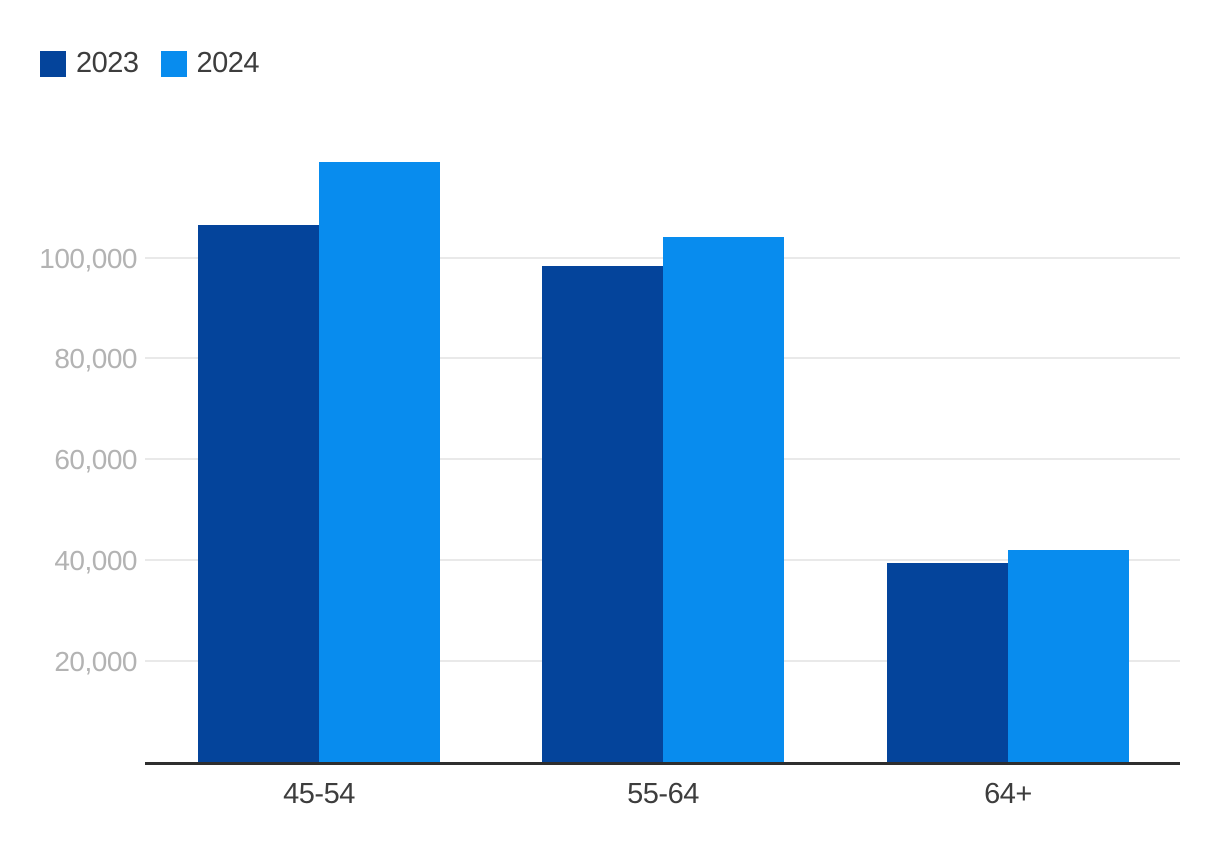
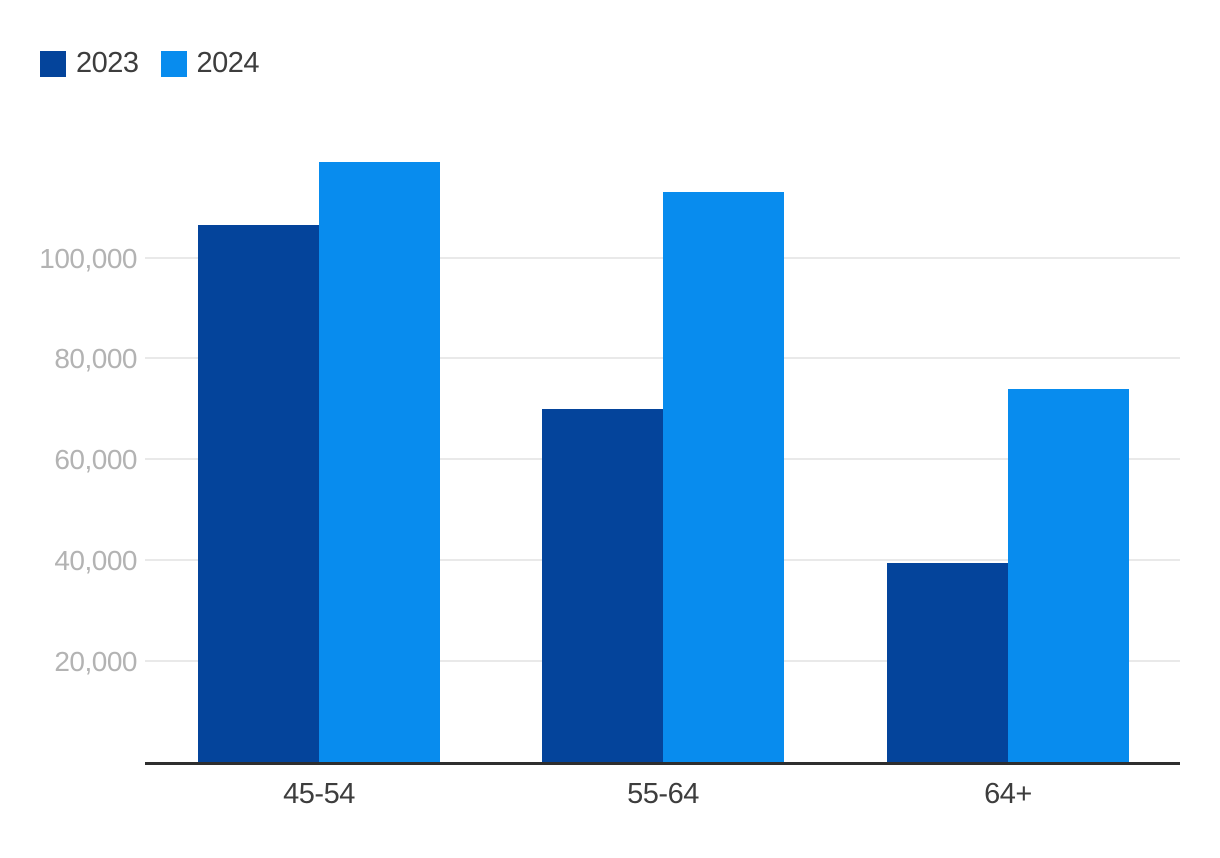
2023/55-64: 98000 -> 70000
2024/55-64: 104000 -> 113000
2024/64+: 42000 -> 74000
